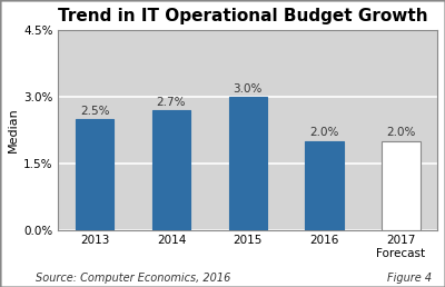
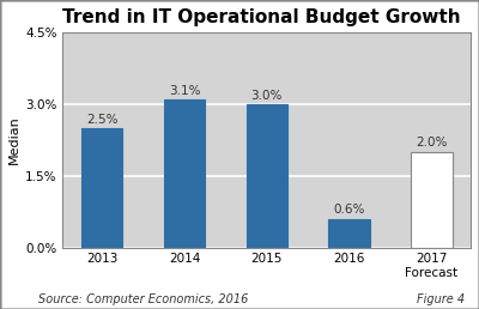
2014: 2.7% -> 3.1%
2016: 2.0% -> 0.6%
